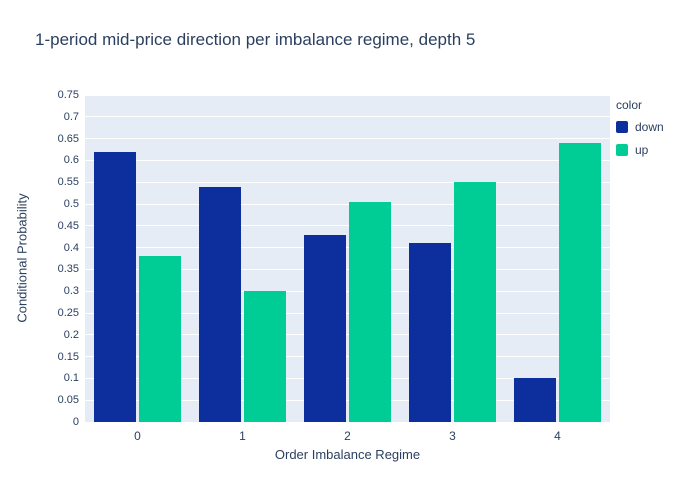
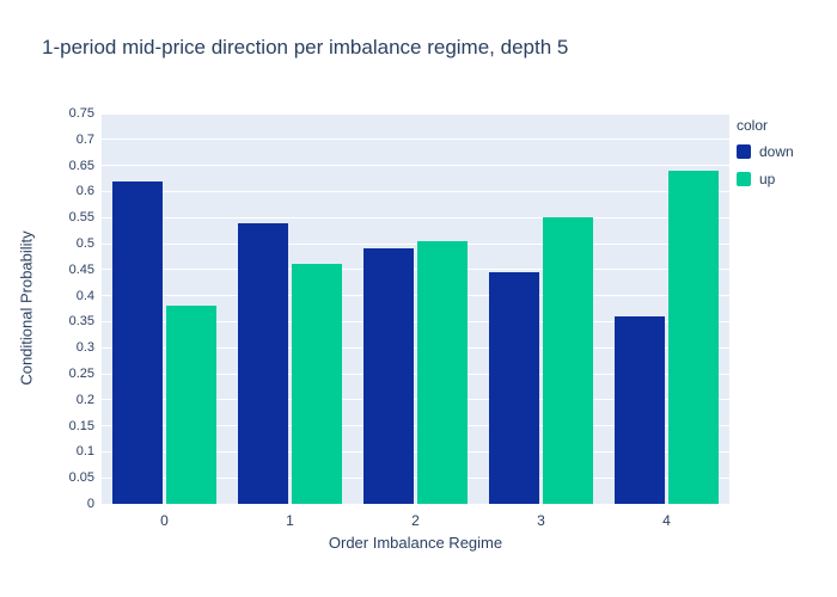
up/1: 0.30 -> 0.46
down/2: 0.43 -> 0.49
down/3: 0.41 -> 0.45
down/4: 0.10 -> 0.36
